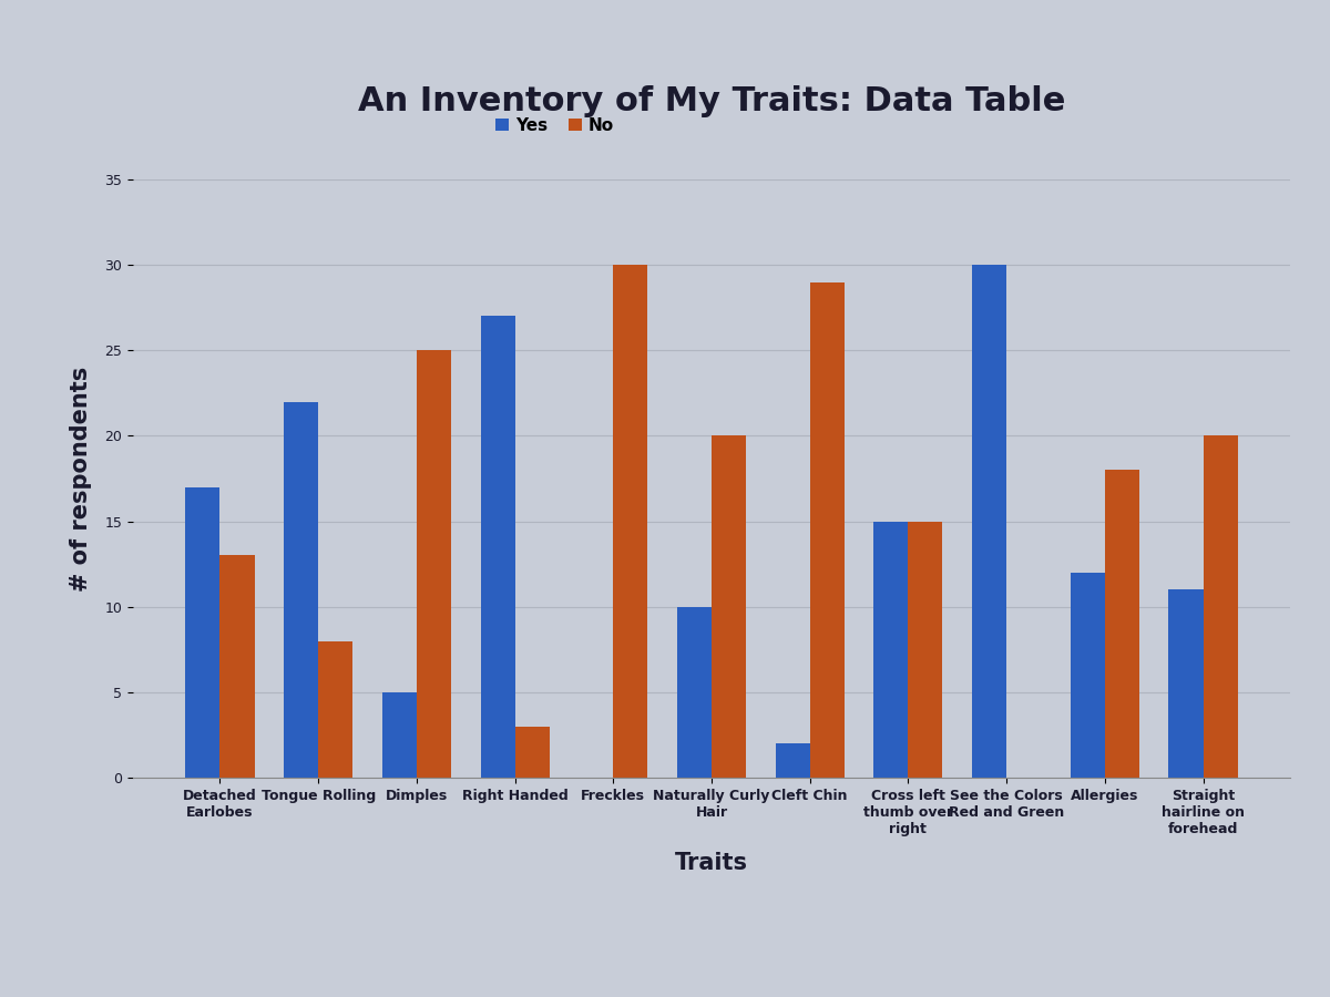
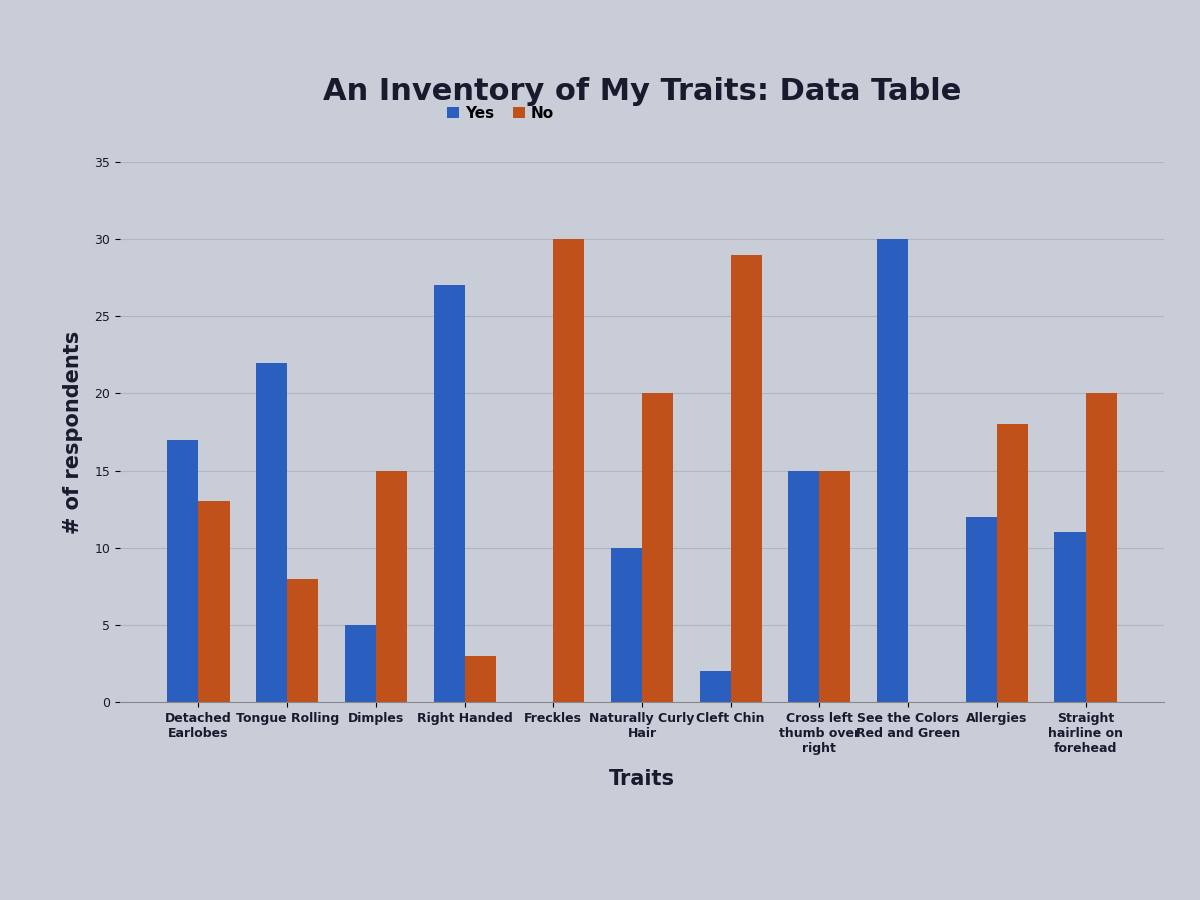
No/Dimples: 25 -> 15
